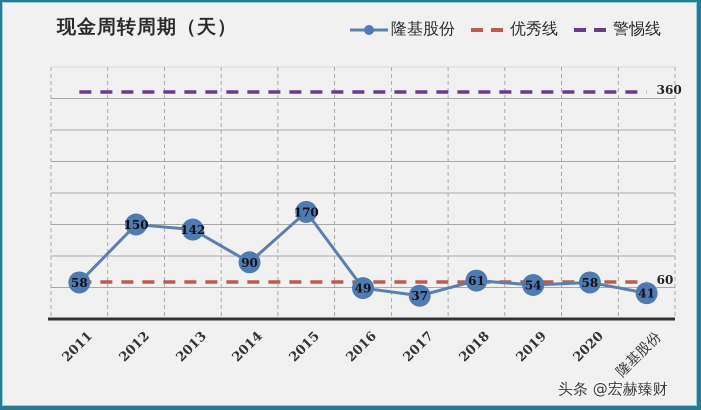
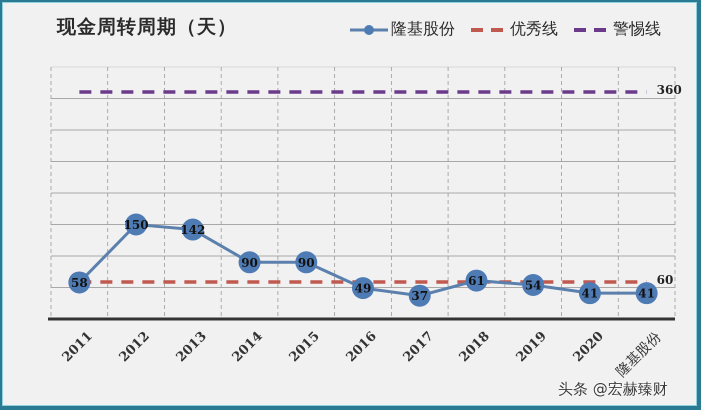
隆基股份/2015: 170 -> 90
隆基股份/2020: 58 -> 41
